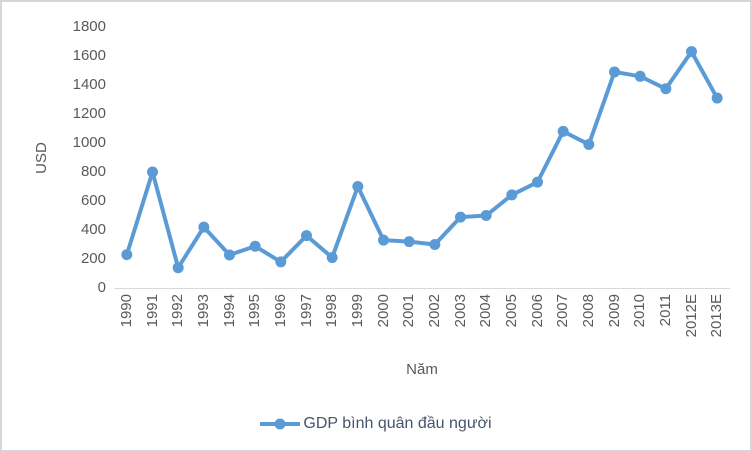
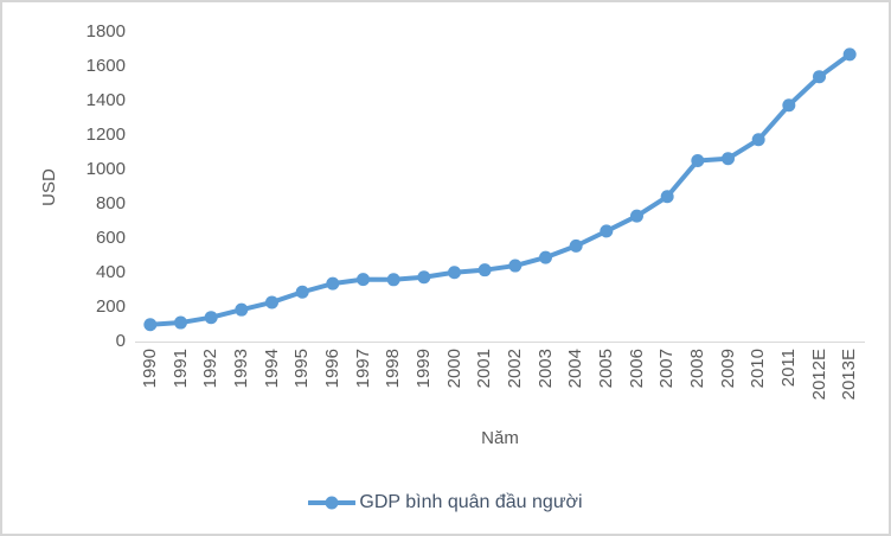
1990: 230 -> 100
1991: 800 -> 110
1993: 420 -> 180
1996: 180 -> 340
1998: 210 -> 360
1999: 700 -> 370
2000: 330 -> 400
2001: 320 -> 420
2002: 300 -> 440
2004: 500 -> 560
2007: 1080 -> 840
2008: 990 -> 1050
2009: 1490 -> 1060
2010: 1460 -> 1170
2012E: 1630 -> 1540
2013E: 1310 -> 1670
